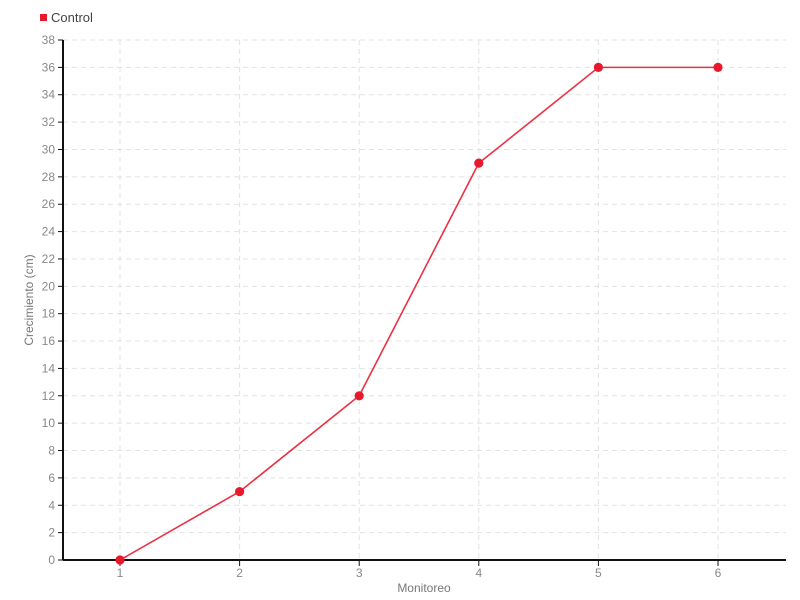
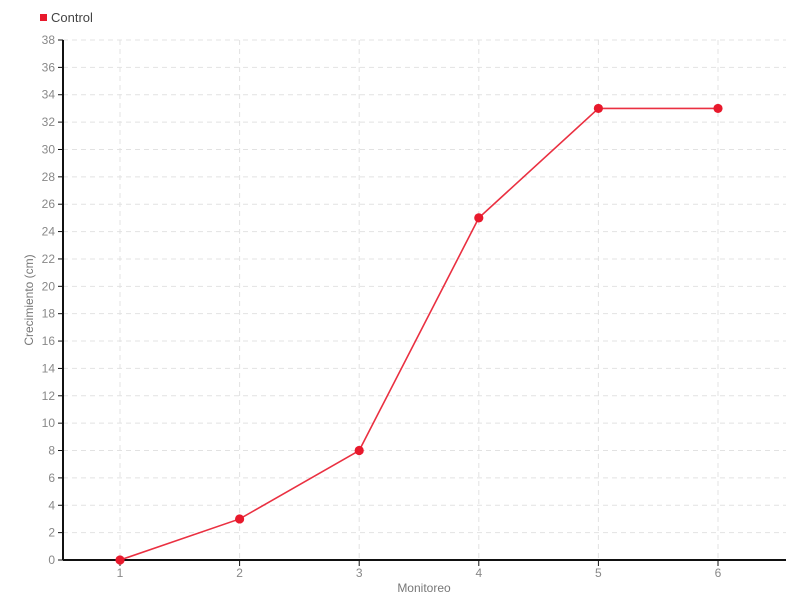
2: 5 -> 3
3: 12 -> 8
4: 29 -> 25
5: 36 -> 33
6: 36 -> 33
